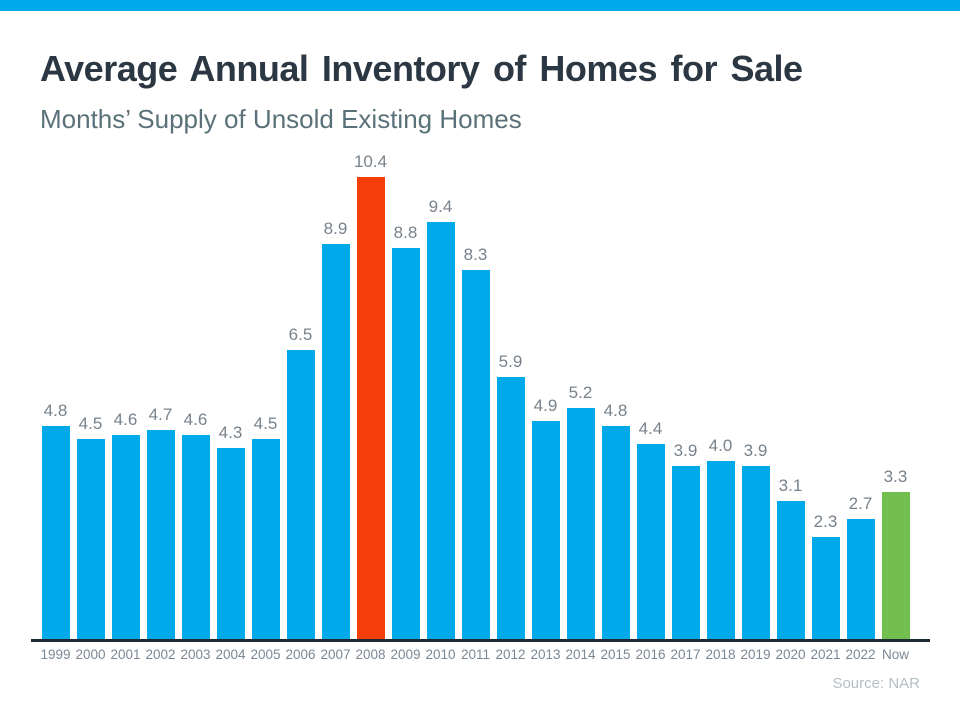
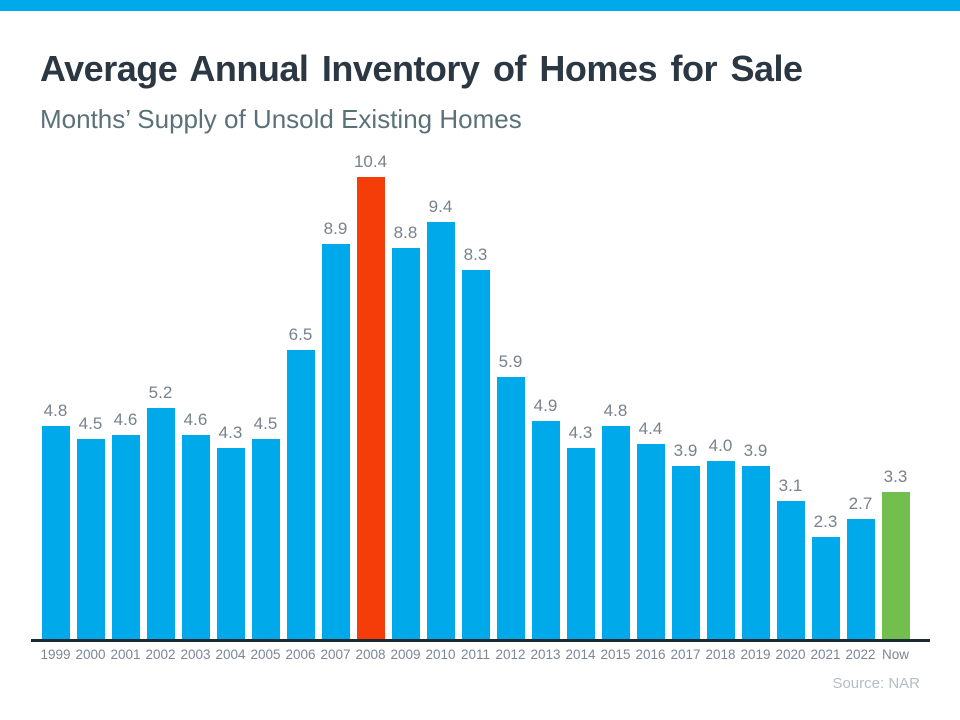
2002: 4.7 -> 5.2
2014: 5.2 -> 4.3
